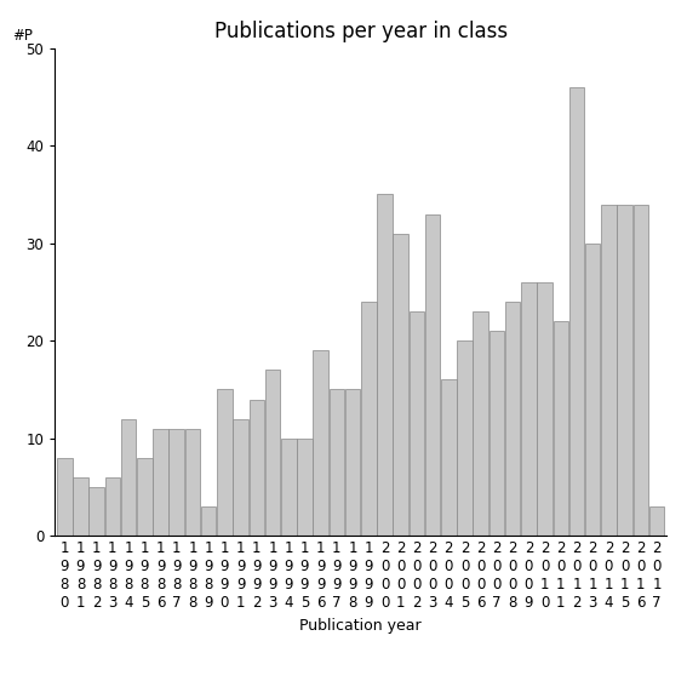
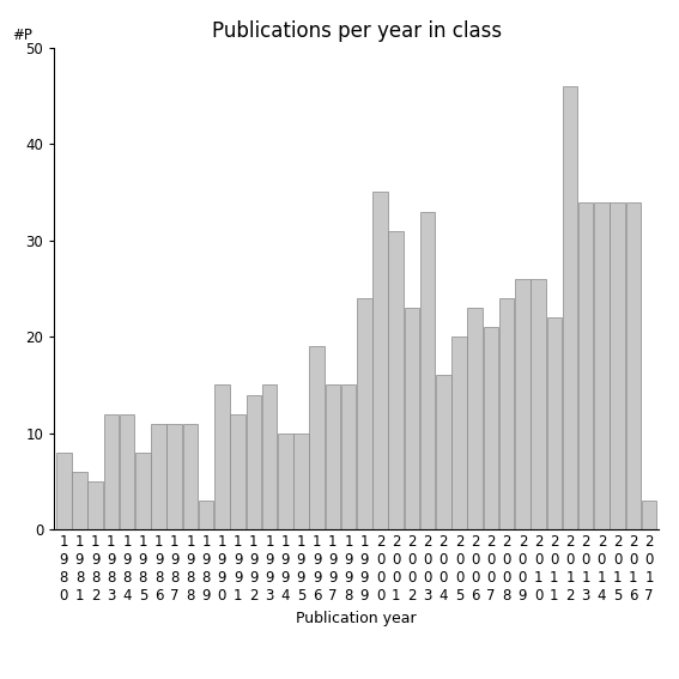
1 9 8 3: 6 -> 12
1 9 9 3: 17 -> 15
2 0 1 3: 30 -> 34
